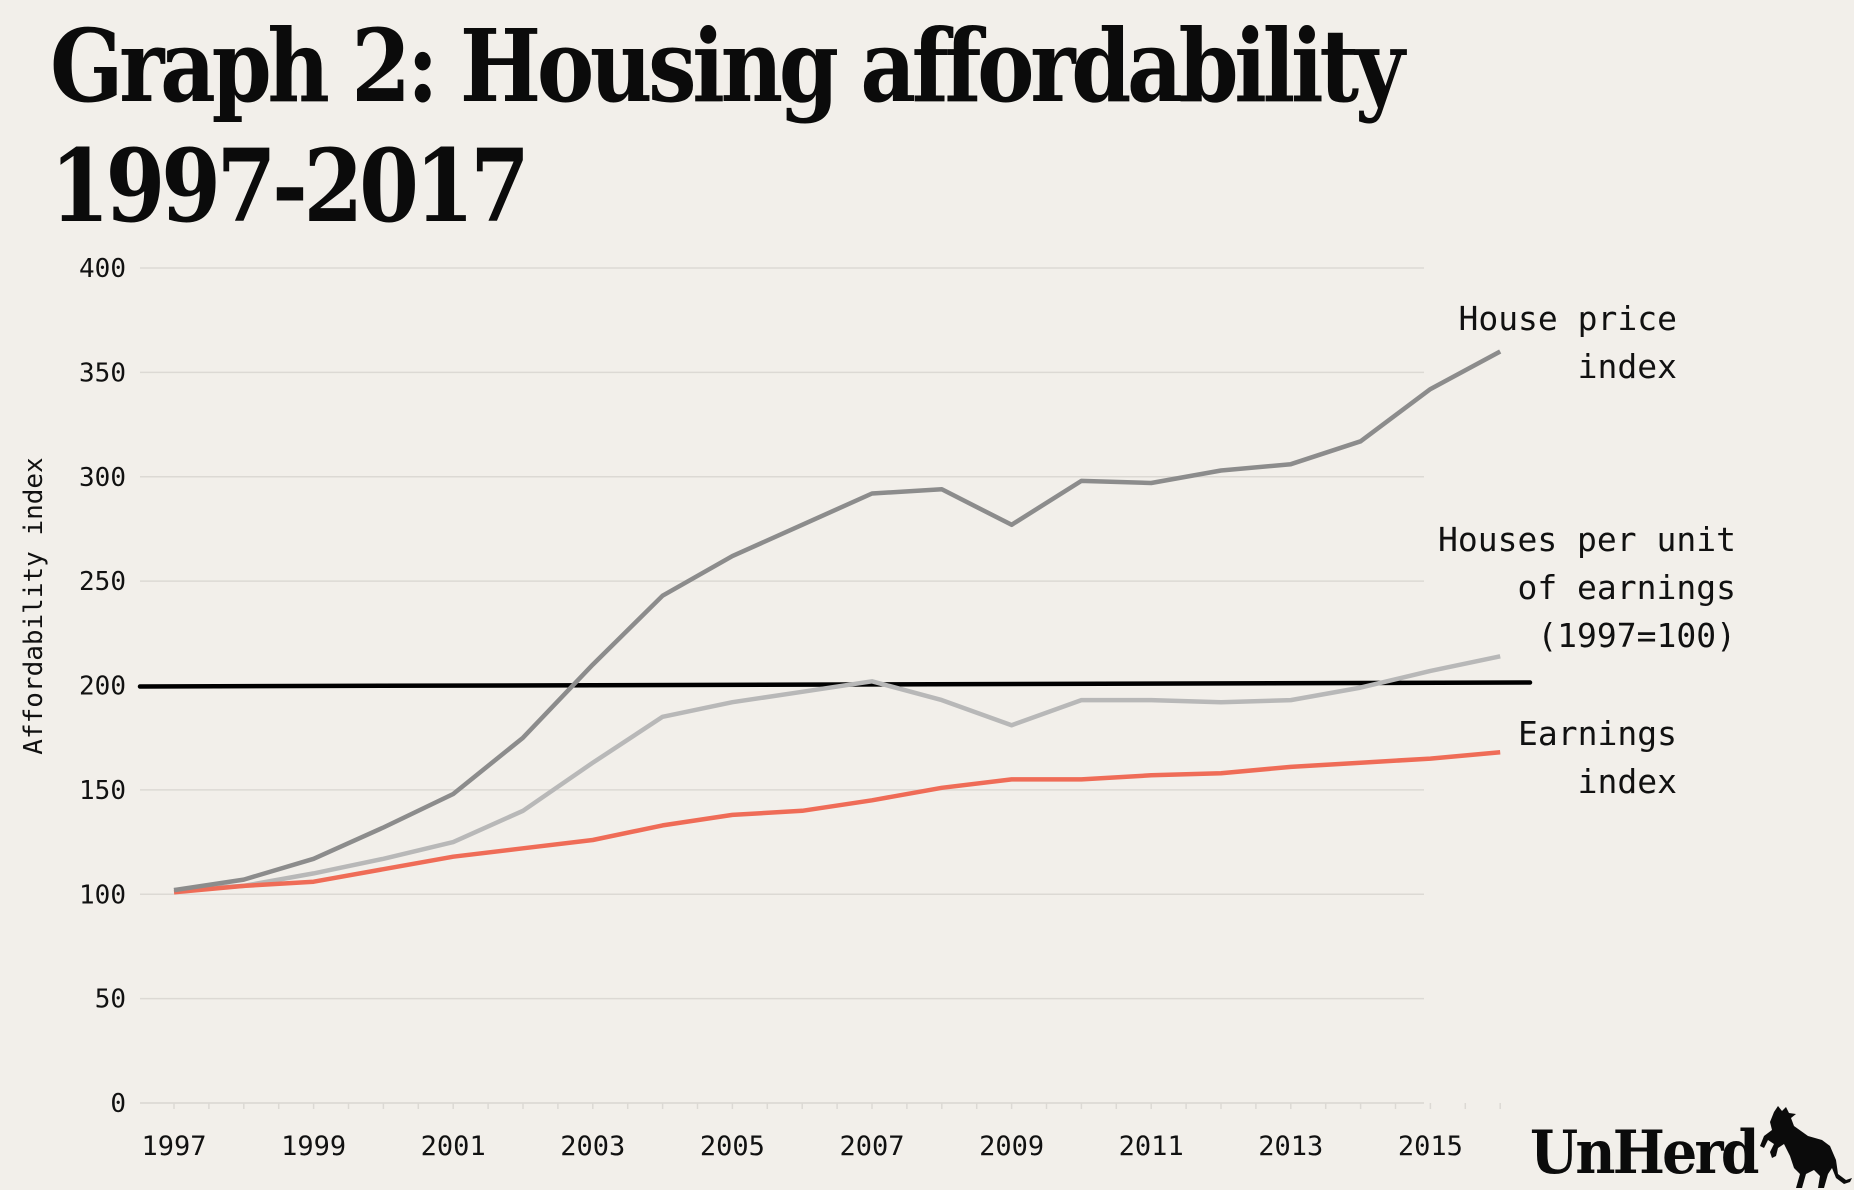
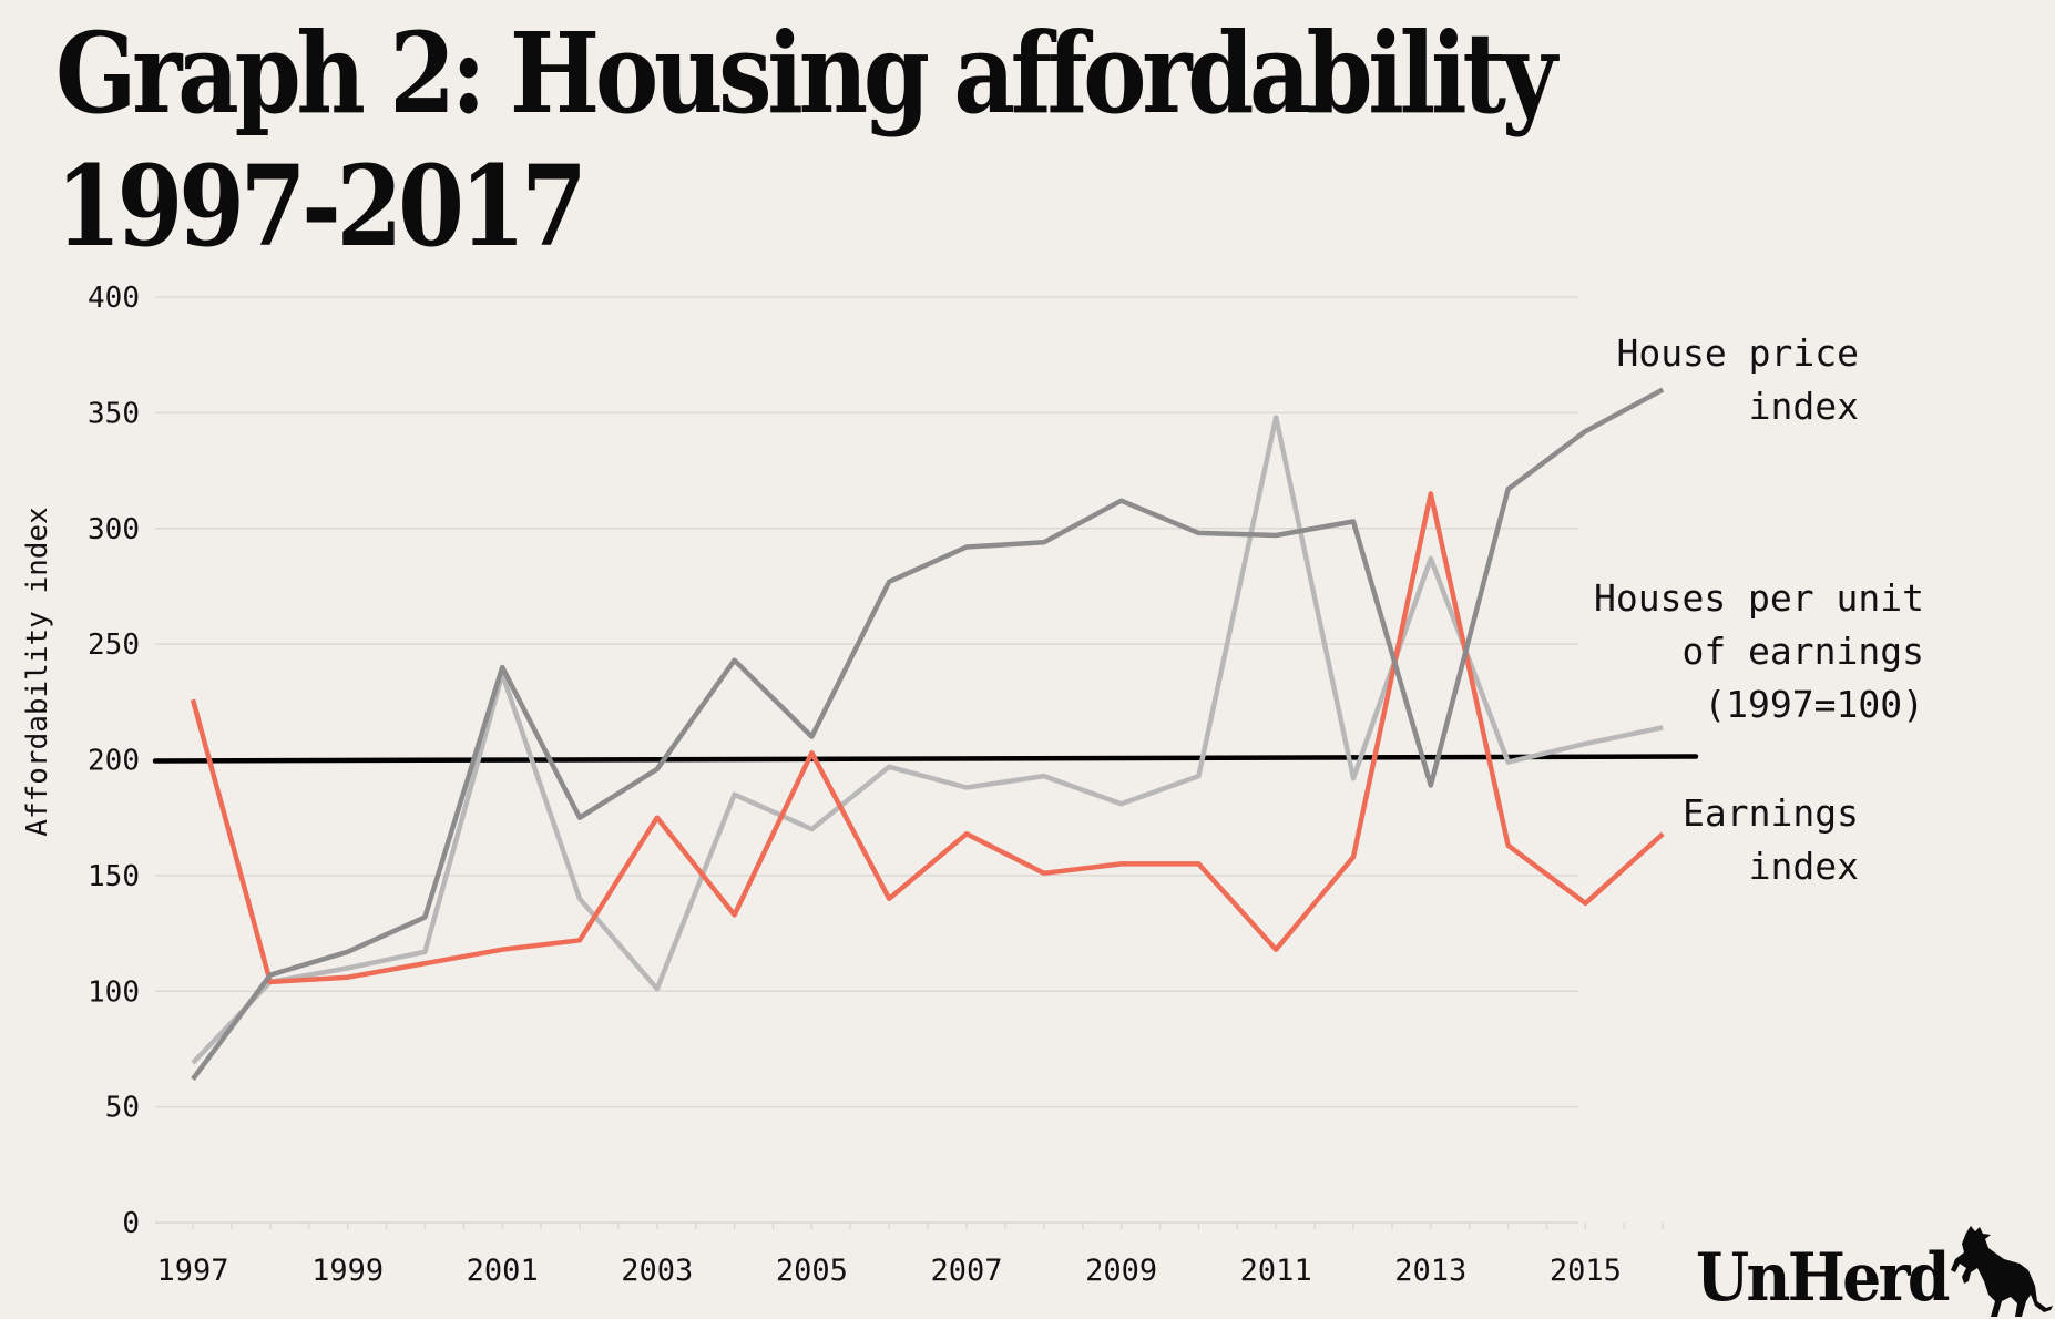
House price index/1997: 102 -> 62
Houses per unit of earnings (1997=100)/1997: 102 -> 69
Earnings index/1997: 101 -> 226
House price index/2001: 148 -> 240
Houses per unit of earnings (1997=100)/2001: 125 -> 237
House price index/2003: 210 -> 196
Houses per unit of earnings (1997=100)/2003: 163 -> 101
Earnings index/2003: 126 -> 175
House price index/2005: 262 -> 210
Houses per unit of earnings (1997=100)/2005: 192 -> 170
Earnings index/2005: 138 -> 203
Houses per unit of earnings (1997=100)/2007: 202 -> 188
Earnings index/2007: 145 -> 168
House price index/2009: 277 -> 312
Houses per unit of earnings (1997=100)/2011: 193 -> 348
Earnings index/2011: 157 -> 118
House price index/2013: 306 -> 189
Houses per unit of earnings (1997=100)/2013: 193 -> 287
Earnings index/2013: 161 -> 315
Earnings index/2015: 165 -> 138
